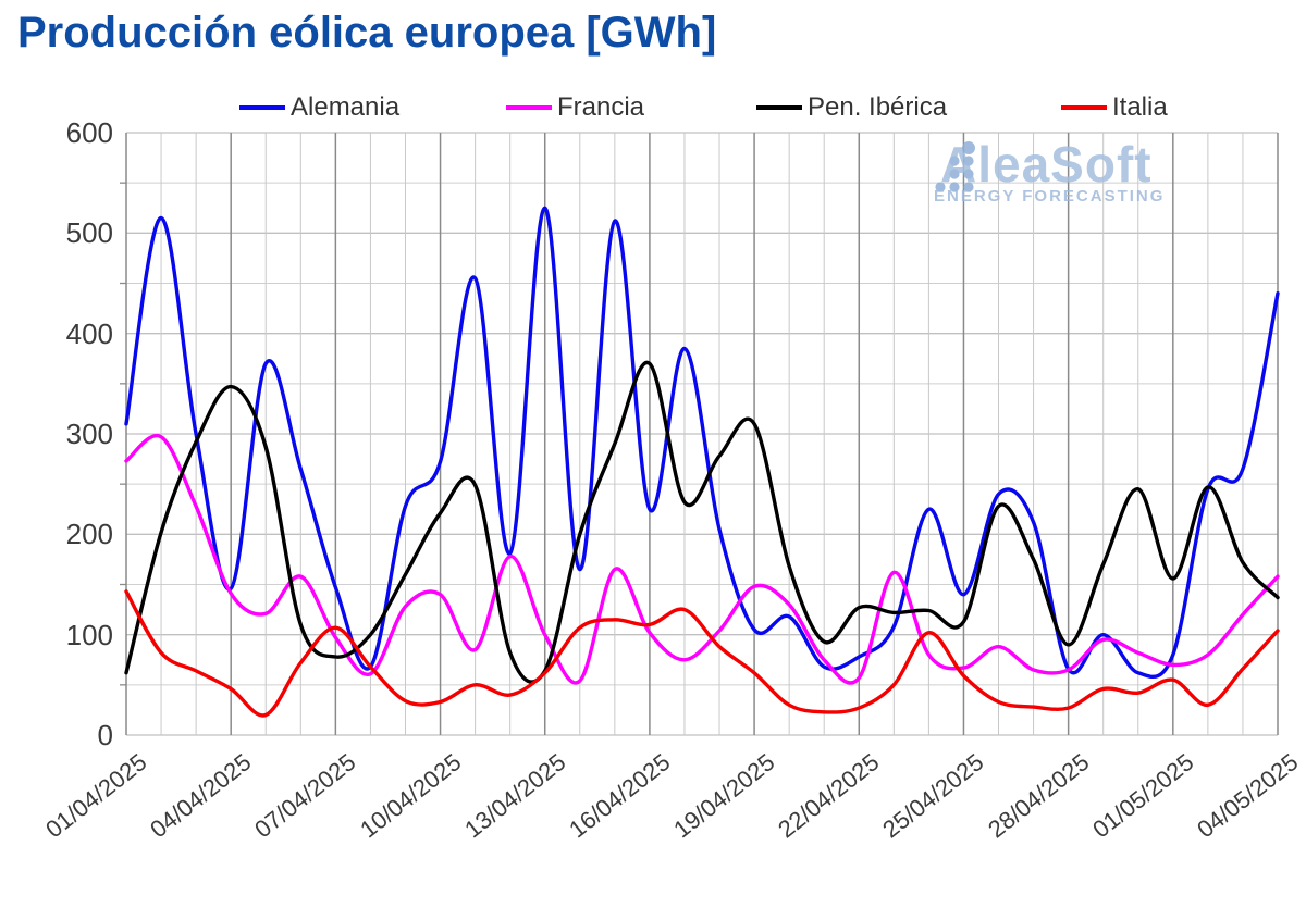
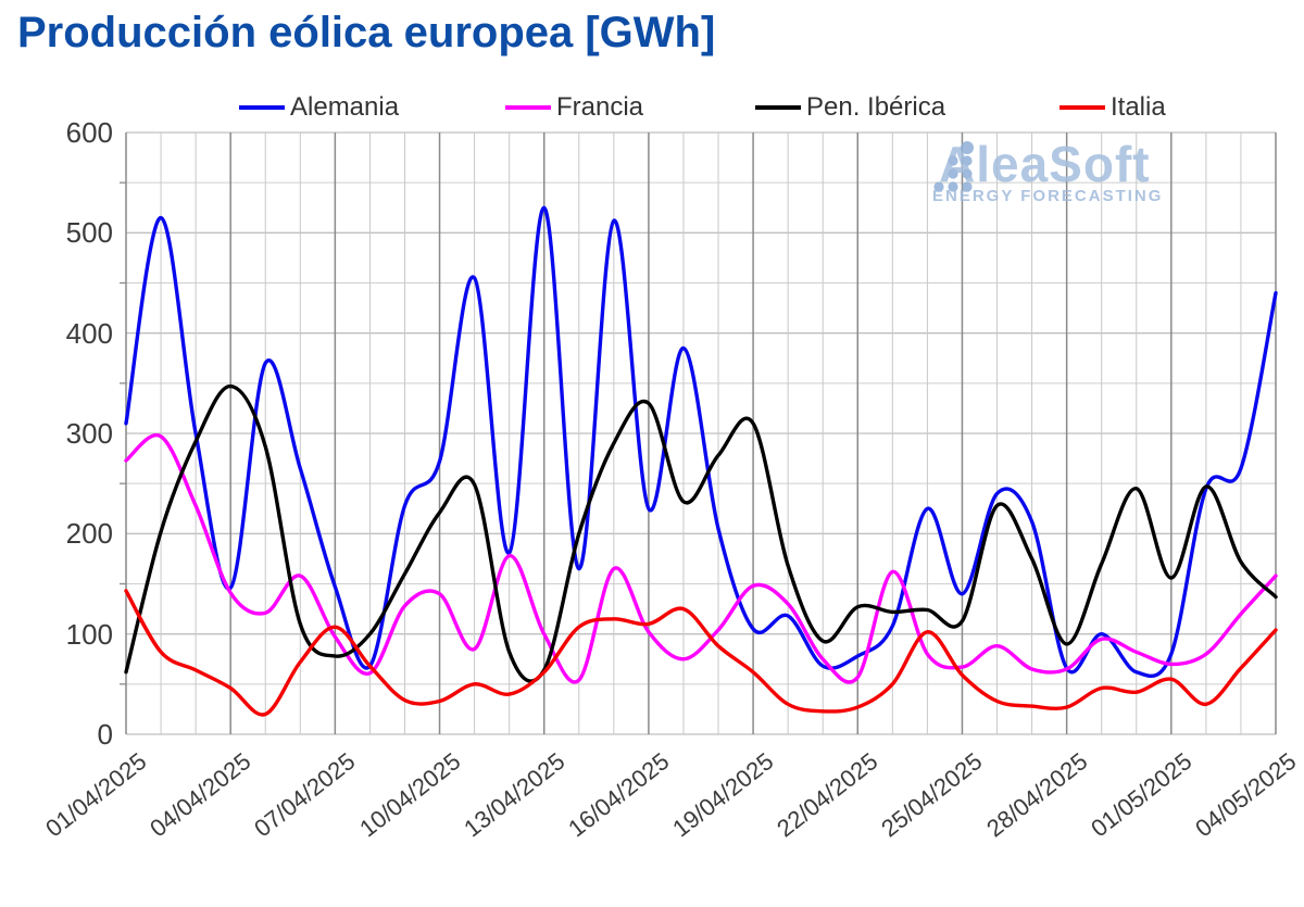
Pen. Ibérica/16/04/2025: 370 -> 330
